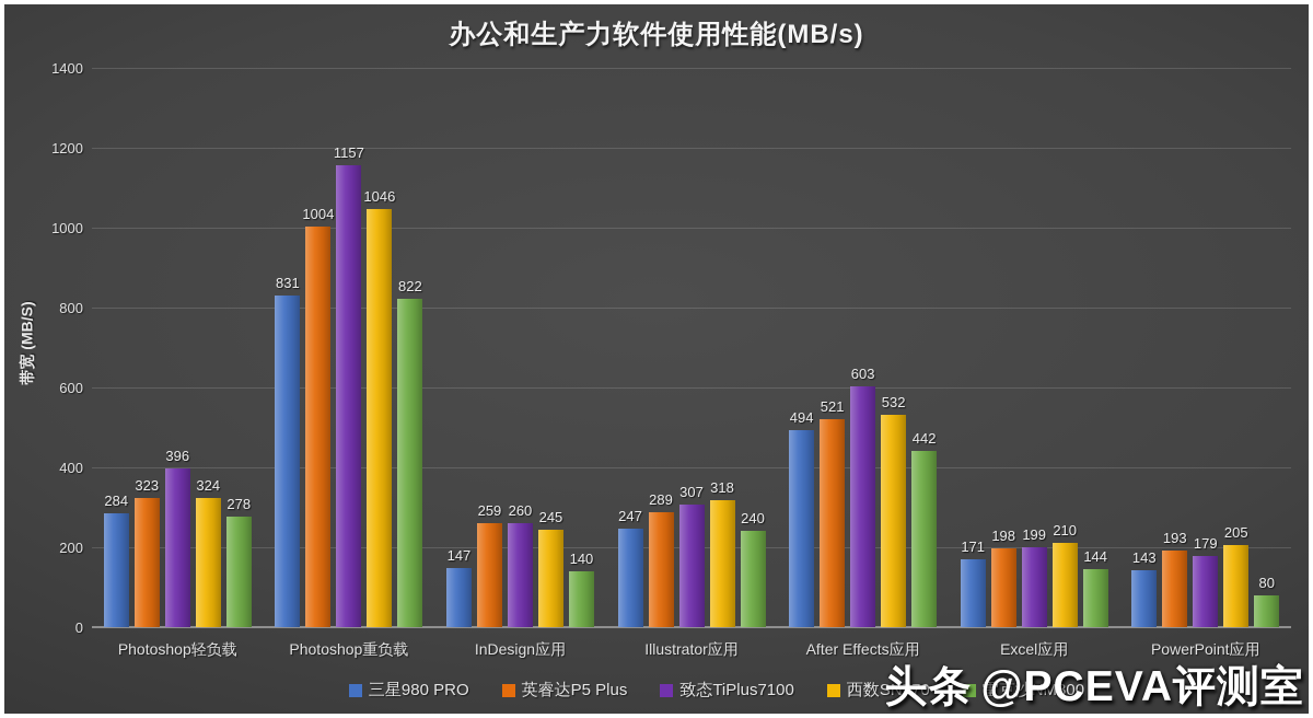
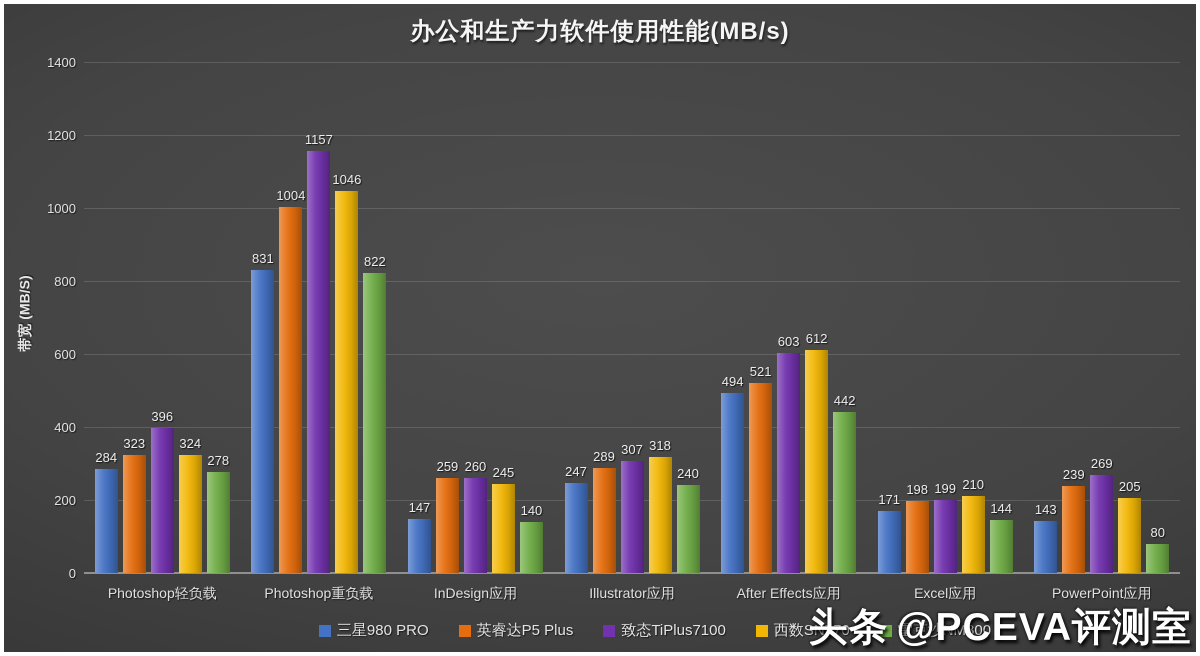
西数SN770/After Effects应用: 532 -> 612
英睿达P5 Plus/PowerPoint应用: 193 -> 239
致态TiPlus7100/PowerPoint应用: 179 -> 269
